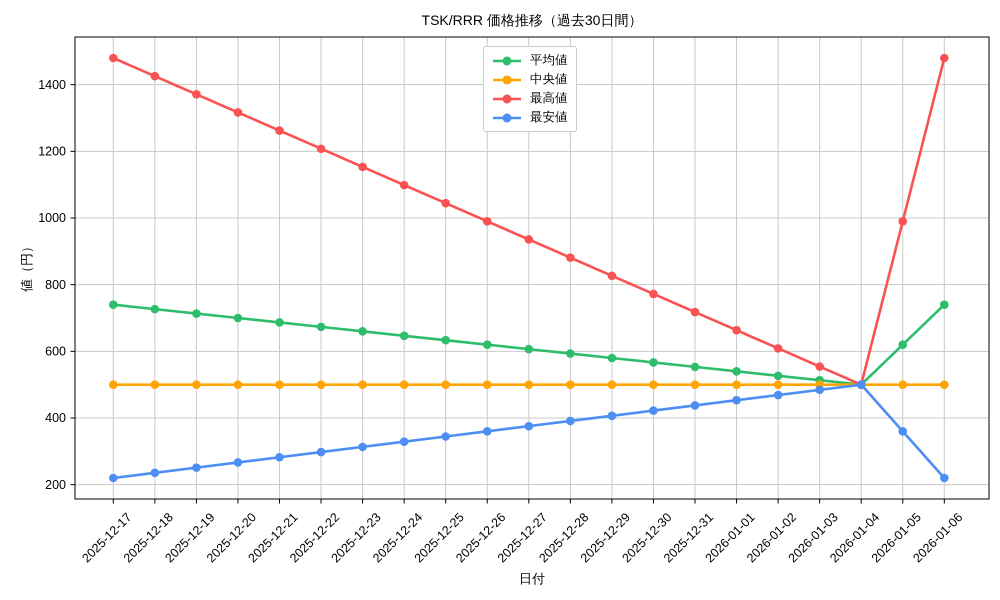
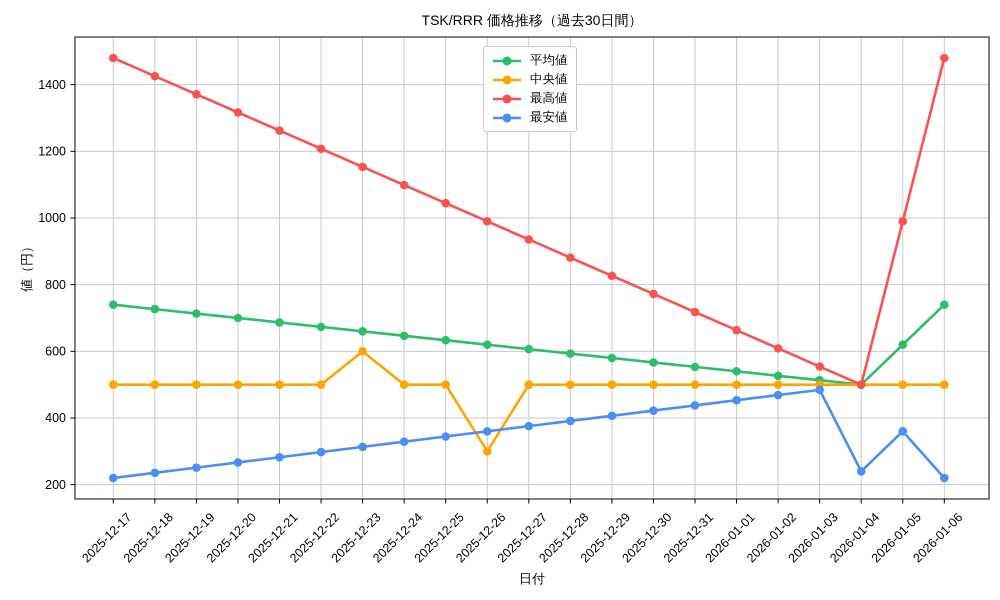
中央値/2025-12-23: 500 -> 600
中央値/2025-12-26: 500 -> 300
最安値/2026-01-04: 500 -> 240
